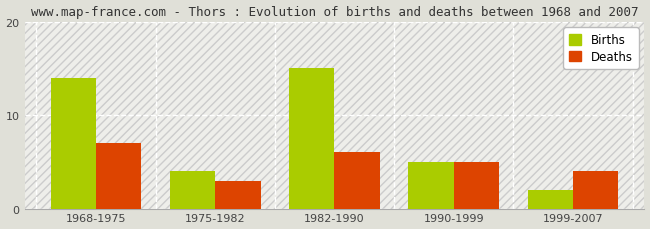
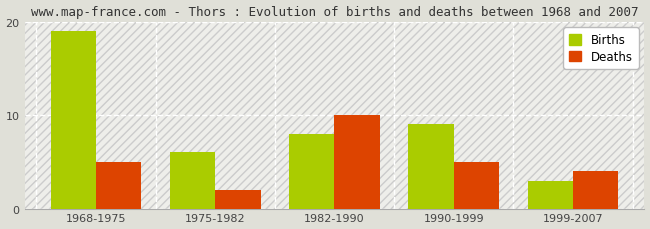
Births/1968-1975: 14 -> 19
Deaths/1968-1975: 7 -> 5
Births/1975-1982: 4 -> 6
Deaths/1975-1982: 3 -> 2
Births/1982-1990: 15 -> 8
Deaths/1982-1990: 6 -> 10
Births/1990-1999: 5 -> 9
Births/1999-2007: 2 -> 3
